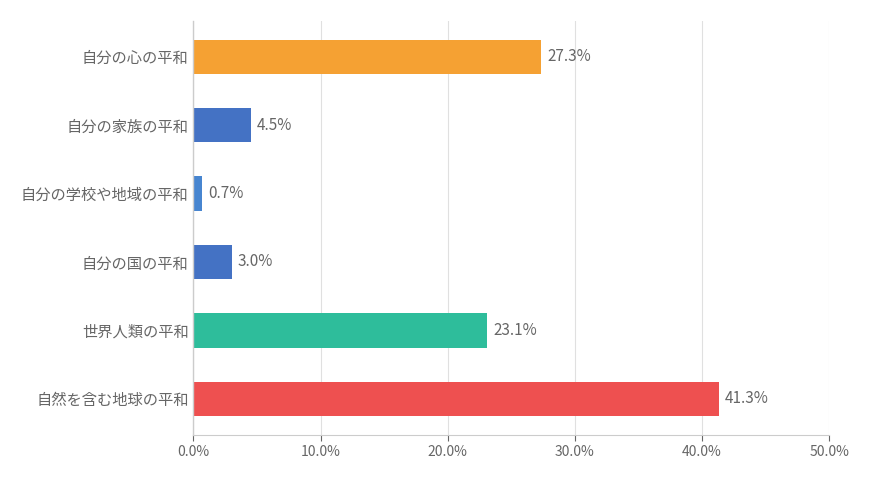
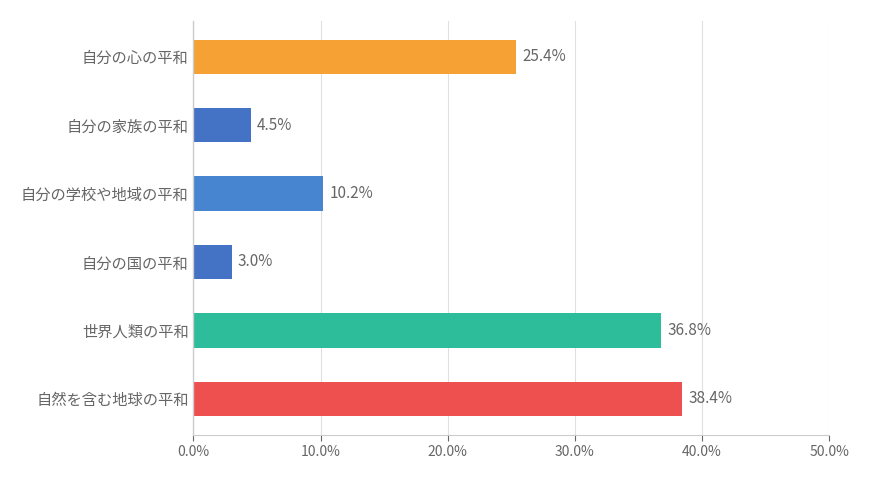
自分の心の平和: 27.3% -> 25.4%
自分の学校や地域の平和: 0.7% -> 10.2%
世界人類の平和: 23.1% -> 36.8%
自然を含む地球の平和: 41.3% -> 38.4%
